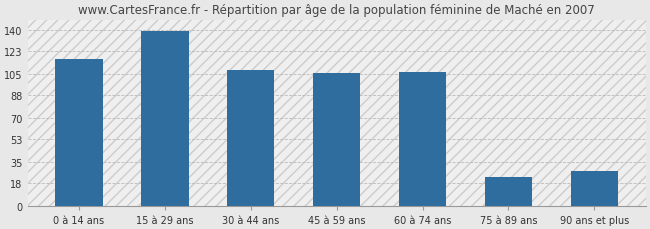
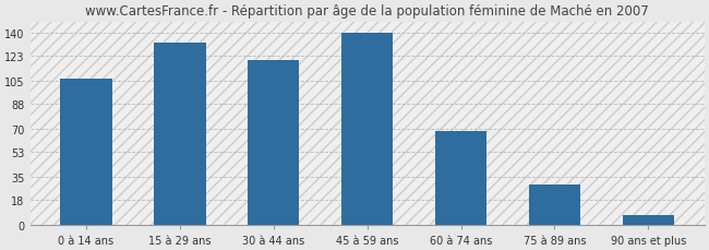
0 à 14 ans: 117 -> 107
15 à 29 ans: 139 -> 133
30 à 44 ans: 108 -> 120
45 à 59 ans: 106 -> 140
60 à 74 ans: 107 -> 68
75 à 89 ans: 23 -> 29
90 ans et plus: 28 -> 7
